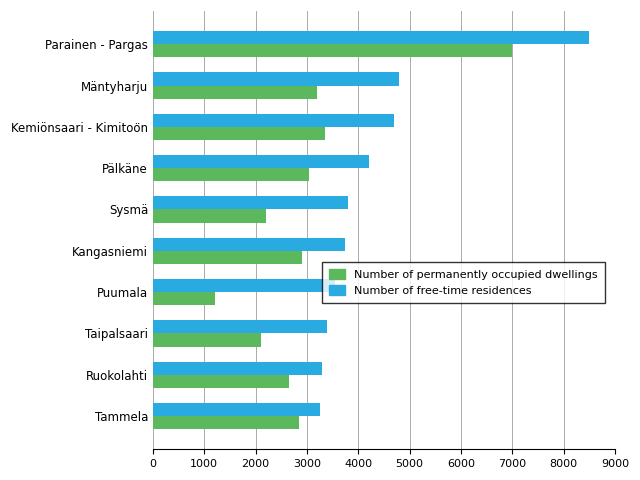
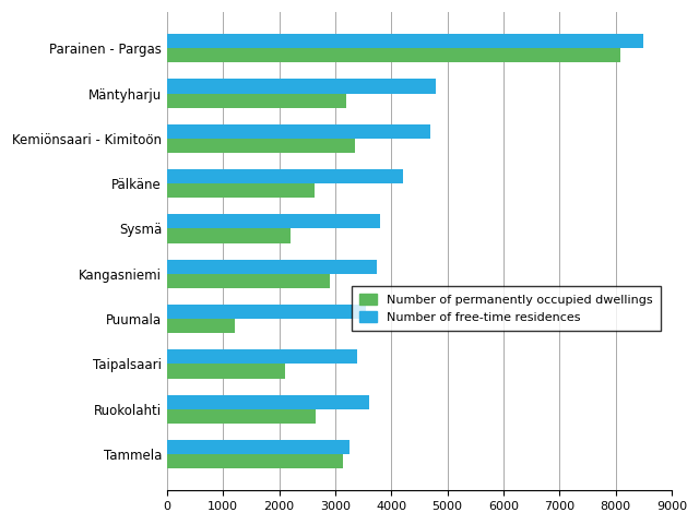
Number of permanently occupied dwellings/Parainen - Pargas: 7000 -> 8080
Number of permanently occupied dwellings/Pälkäne: 3050 -> 2640
Number of free-time residences/Ruokolahti: 3300 -> 3600
Number of permanently occupied dwellings/Tammela: 2850 -> 3140
